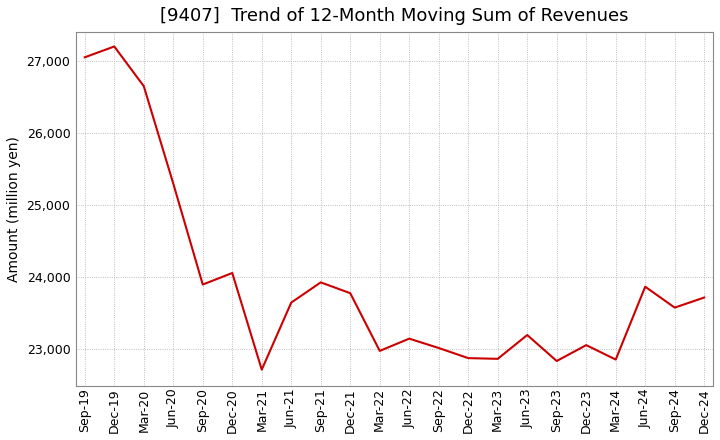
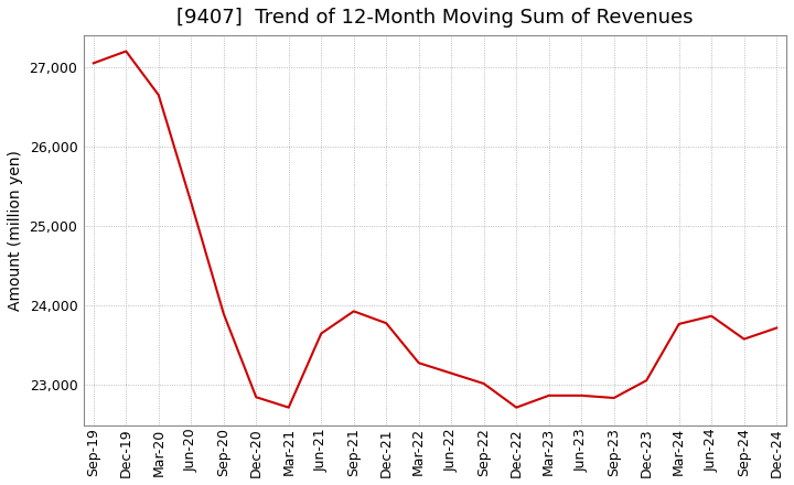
Dec-20: 24,060 -> 22,850
Mar-22: 22,980 -> 23,280
Dec-22: 22,880 -> 22,720
Jun-23: 23,200 -> 22,870
Mar-24: 22,860 -> 23,770
